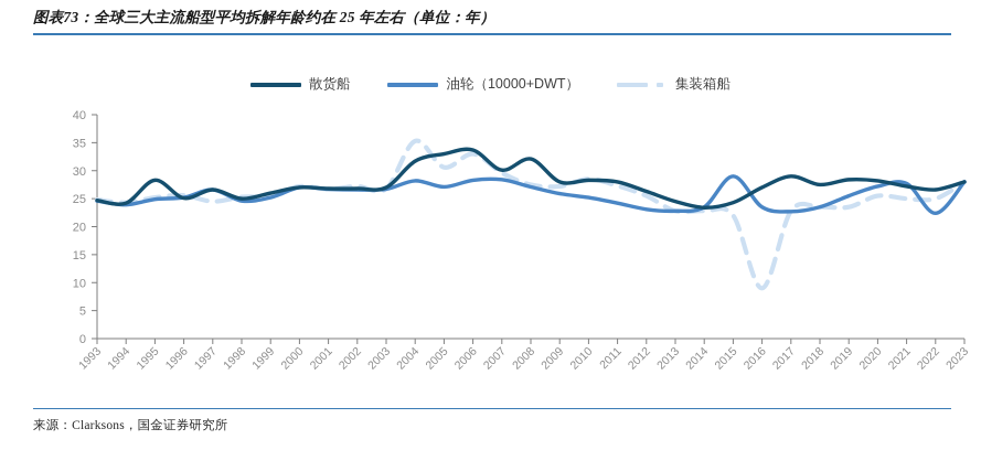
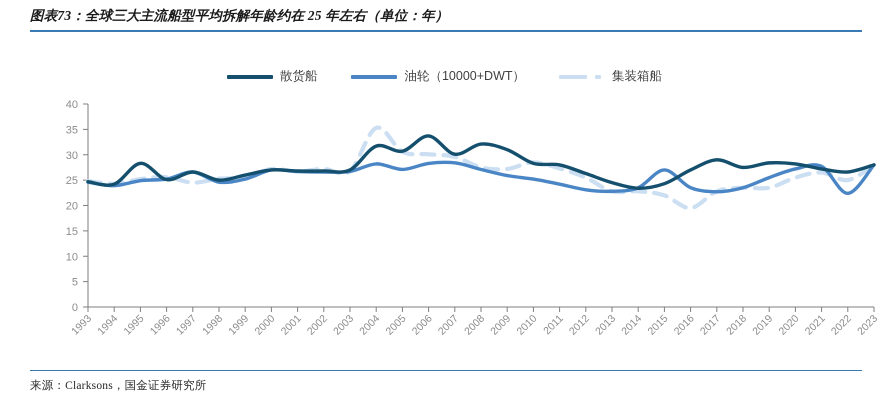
散货船/2005: 33 -> 31
集装箱船/2006: 33 -> 30
散货船/2009: 28 -> 31
油轮（10000+DWT）/2015: 29 -> 27
集装箱船/2016: 9 -> 20
集装箱船/2021: 25 -> 26
